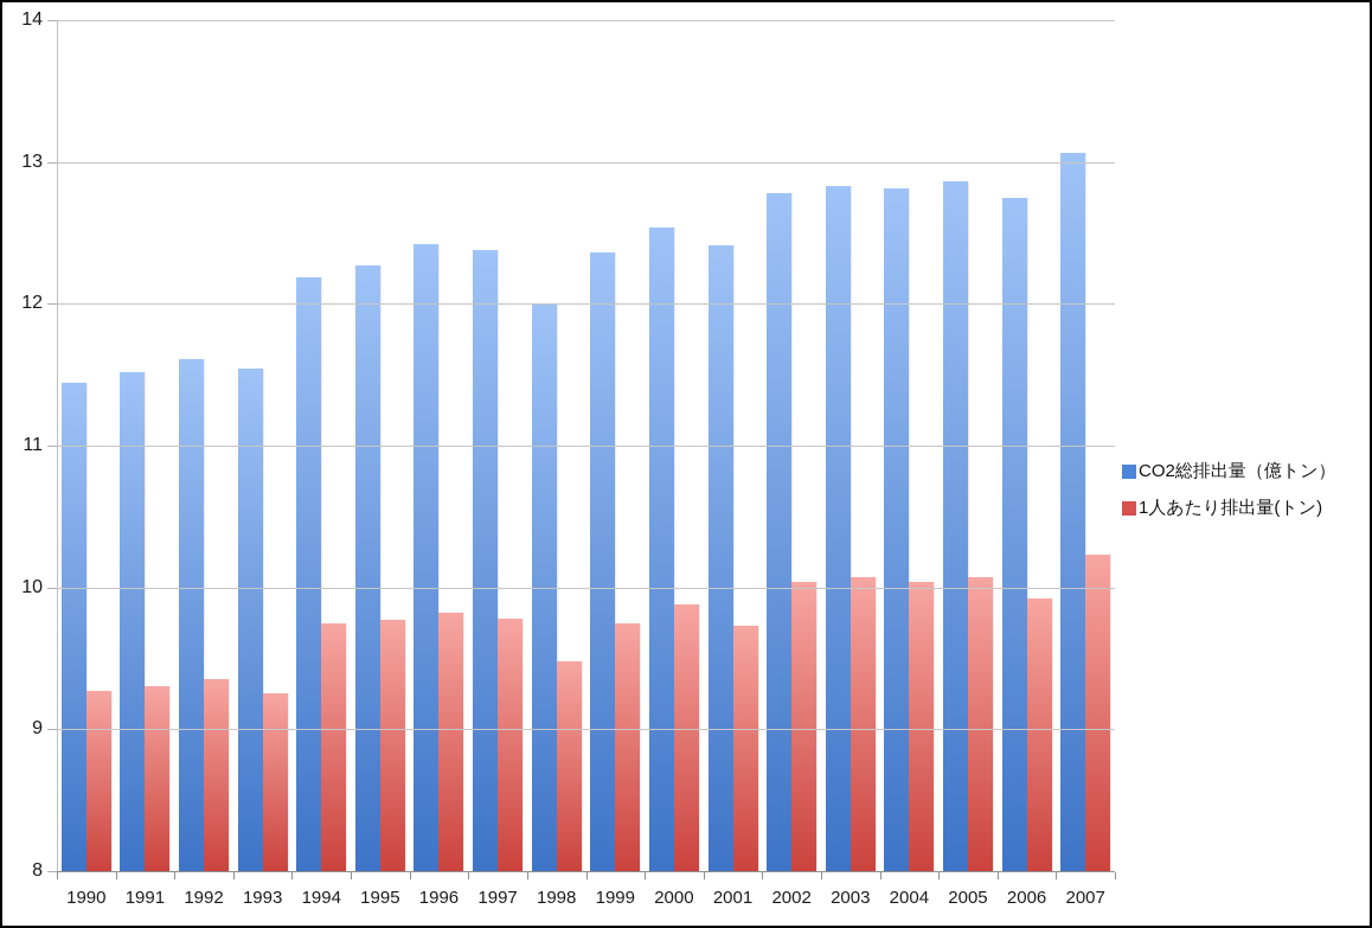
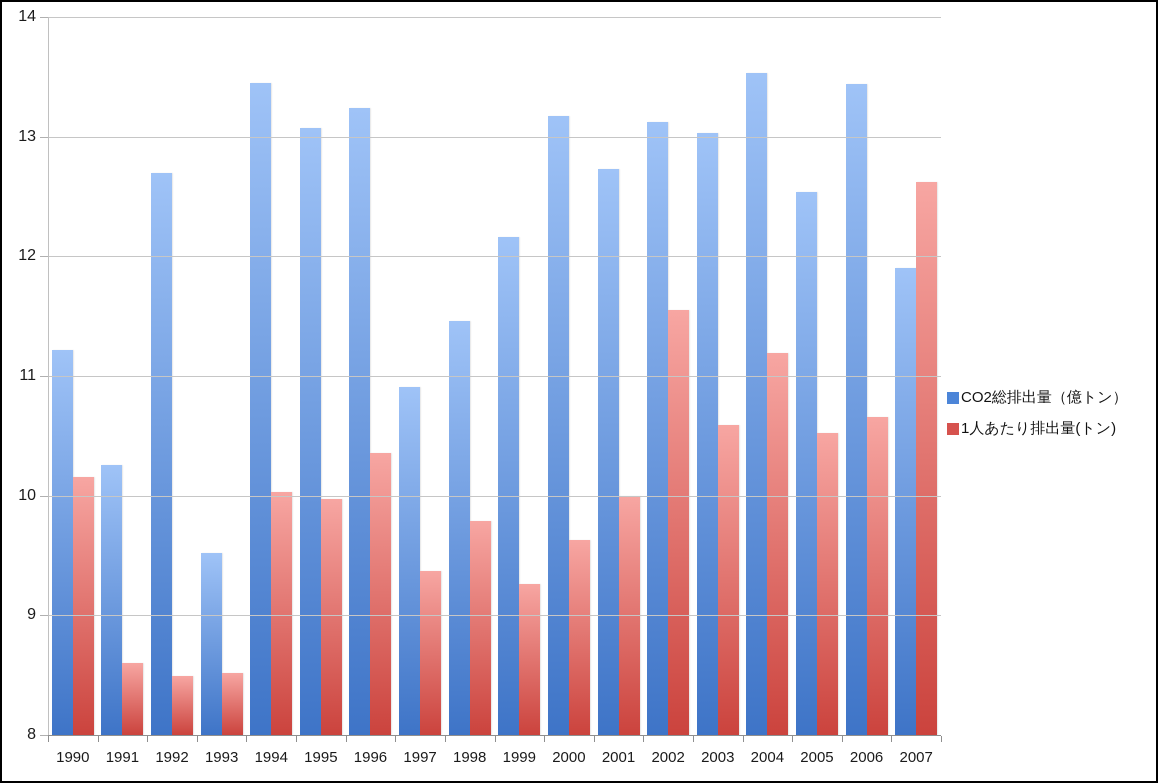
CO2総排出量（億トン）/1990: 11.44 -> 11.22
1人あたり排出量(トン)/1990: 9.27 -> 10.16
CO2総排出量（億トン）/1991: 11.52 -> 10.26
1人あたり排出量(トン)/1991: 9.30 -> 8.60
CO2総排出量（億トン）/1992: 11.61 -> 12.70
1人あたり排出量(トン)/1992: 9.35 -> 8.49
CO2総排出量（億トン）/1993: 11.54 -> 9.52
1人あたり排出量(トン)/1993: 9.25 -> 8.52
CO2総排出量（億トン）/1994: 12.19 -> 13.45
1人あたり排出量(トン)/1994: 9.75 -> 10.03
CO2総排出量（億トン）/1995: 12.27 -> 13.07
1人あたり排出量(トン)/1995: 9.77 -> 9.97
CO2総排出量（億トン）/1996: 12.42 -> 13.24
1人あたり排出量(トン)/1996: 9.82 -> 10.36
CO2総排出量（億トン）/1997: 12.38 -> 10.91
1人あたり排出量(トン)/1997: 9.78 -> 9.37
CO2総排出量（億トン）/1998: 12.00 -> 11.46
1人あたり排出量(トン)/1998: 9.48 -> 9.79
CO2総排出量（億トン）/1999: 12.36 -> 12.16
1人あたり排出量(トン)/1999: 9.75 -> 9.26
CO2総排出量（億トン）/2000: 12.54 -> 13.17
1人あたり排出量(トン)/2000: 9.88 -> 9.63
CO2総排出量（億トン）/2001: 12.41 -> 12.73
1人あたり排出量(トン)/2001: 9.73 -> 10.00
CO2総排出量（億トン）/2002: 12.78 -> 13.12
1人あたり排出量(トン)/2002: 10.04 -> 11.55
CO2総排出量（億トン）/2003: 12.83 -> 13.03
1人あたり排出量(トン)/2003: 10.07 -> 10.59
CO2総排出量（億トン）/2004: 12.81 -> 13.53
1人あたり排出量(トン)/2004: 10.04 -> 11.19
CO2総排出量（億トン）/2005: 12.86 -> 12.54
1人あたり排出量(トン)/2005: 10.07 -> 10.52
CO2総排出量（億トン）/2006: 12.75 -> 13.44
1人あたり排出量(トン)/2006: 9.92 -> 10.66
CO2総排出量（億トン）/2007: 13.06 -> 11.90
1人あたり排出量(トン)/2007: 10.23 -> 12.62
